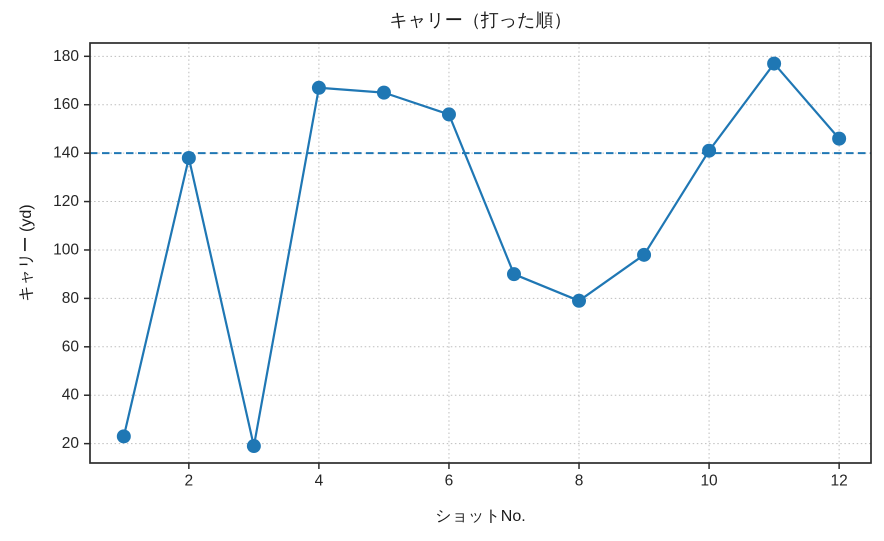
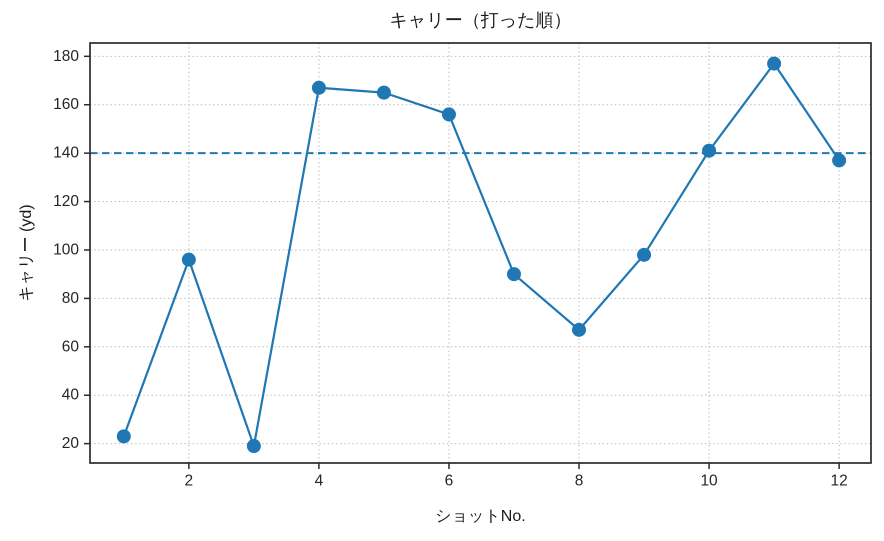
2: 138 -> 96
8: 79 -> 67
12: 146 -> 137
